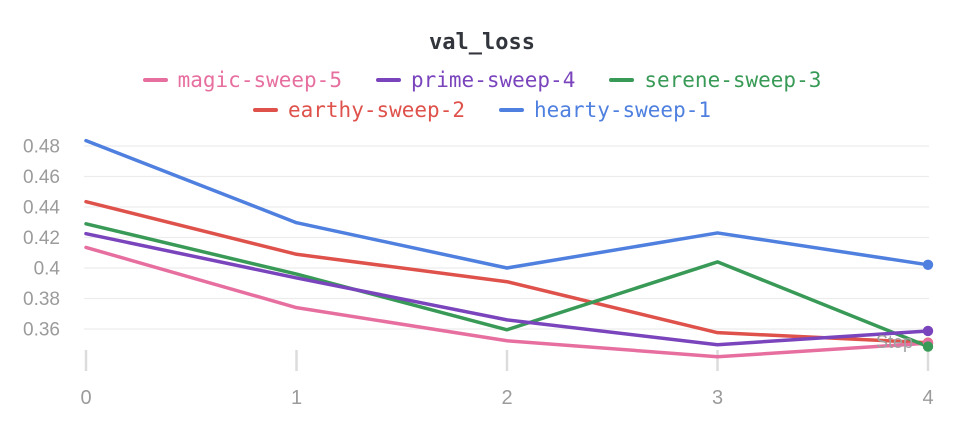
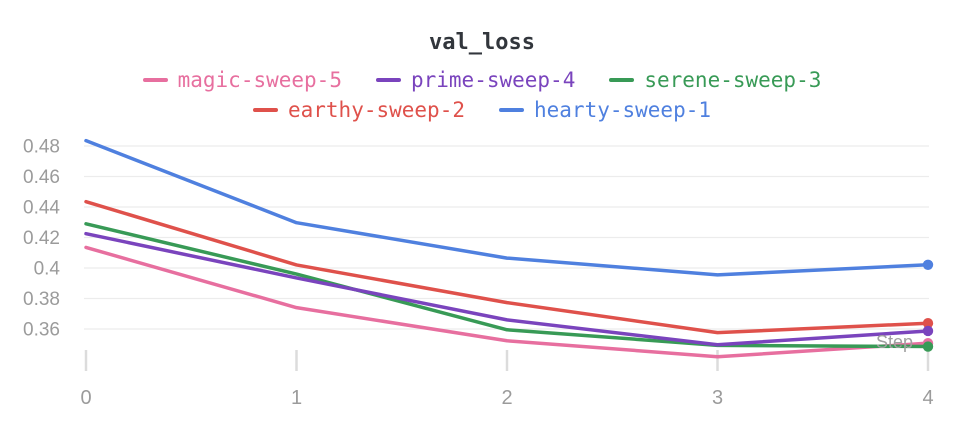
earthy-sweep-2/1: 0.409 -> 0.402
earthy-sweep-2/2: 0.391 -> 0.377
hearty-sweep-1/2: 0.400 -> 0.406
serene-sweep-3/3: 0.404 -> 0.349
hearty-sweep-1/3: 0.423 -> 0.396
earthy-sweep-2/4: 0.351 -> 0.364
